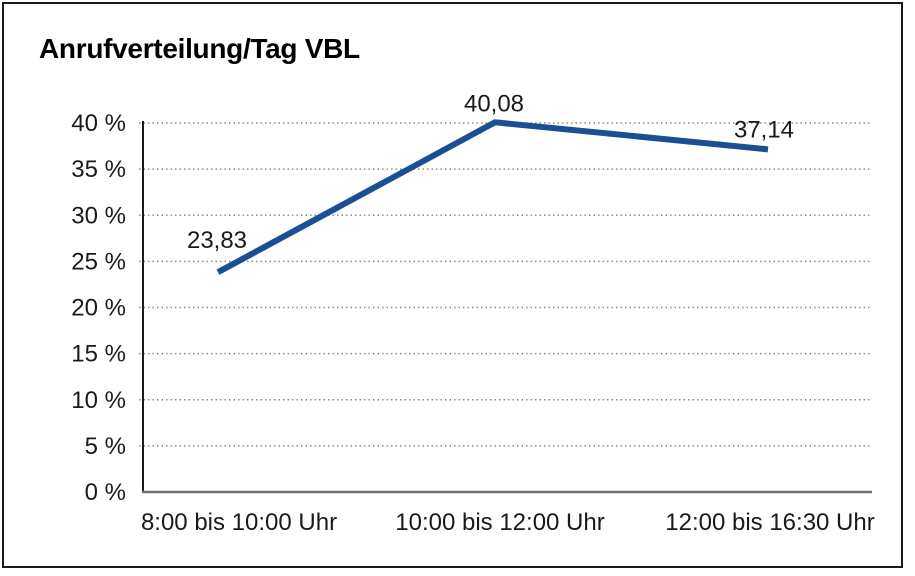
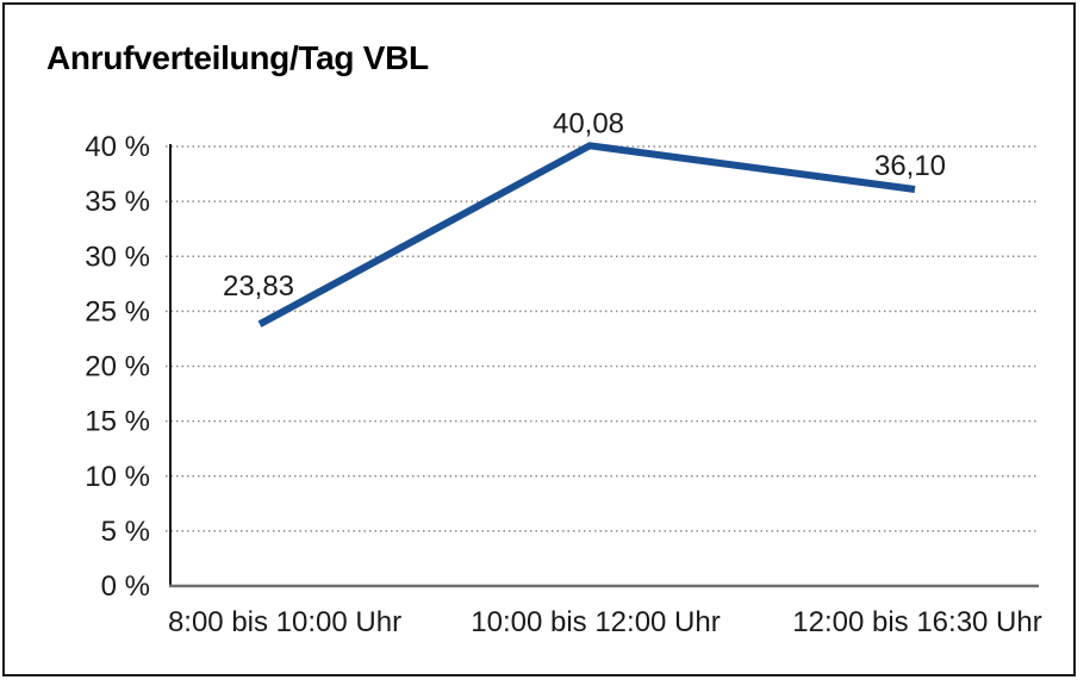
12:00 bis 16:30 Uhr: 37,14 -> 36,10
